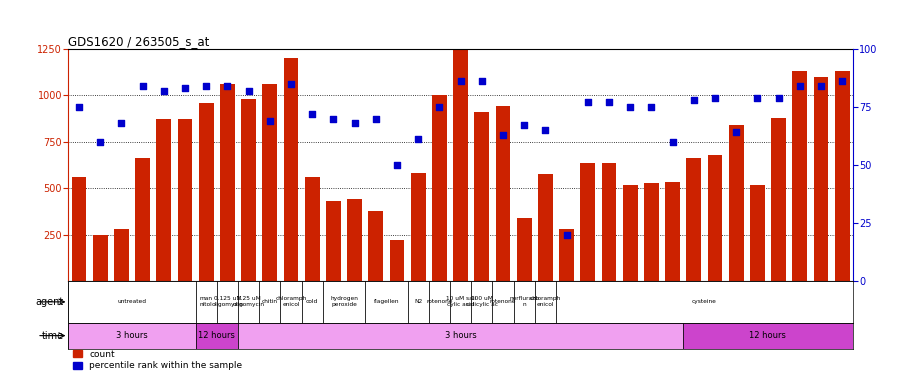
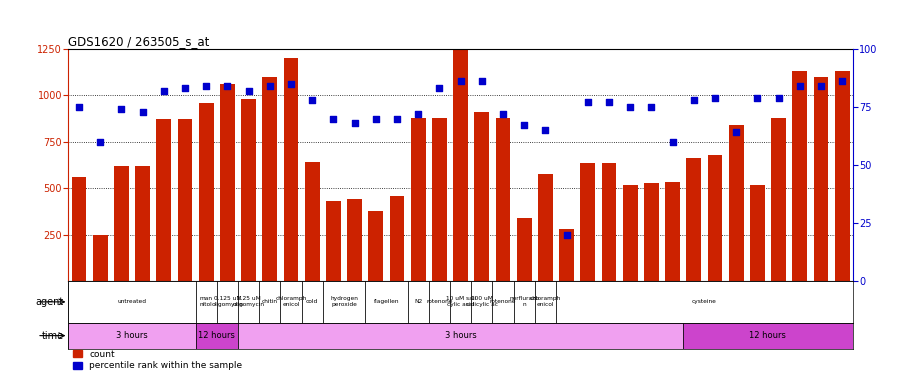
count/GSM85641: 280 -> 620
percentile rank within the sample/GSM85641: 68 -> 74
count/GSM85642: 660 -> 620
percentile rank within the sample/GSM85642: 84 -> 73
count/GSM85631: 1060 -> 1100
percentile rank within the sample/GSM85631: 69 -> 84
count/GSM85633: 560 -> 640
percentile rank within the sample/GSM85633: 72 -> 78
count/GSM85637: 220 -> 460
percentile rank within the sample/GSM85637: 50 -> 70
count/GSM85638: 580 -> 880
percentile rank within the sample/GSM85638: 61 -> 72
count/GSM85626: 1000 -> 880
percentile rank within the sample/GSM85626: 75 -> 83
count/GSM85644: 940 -> 880
percentile rank within the sample/GSM85644: 63 -> 72
